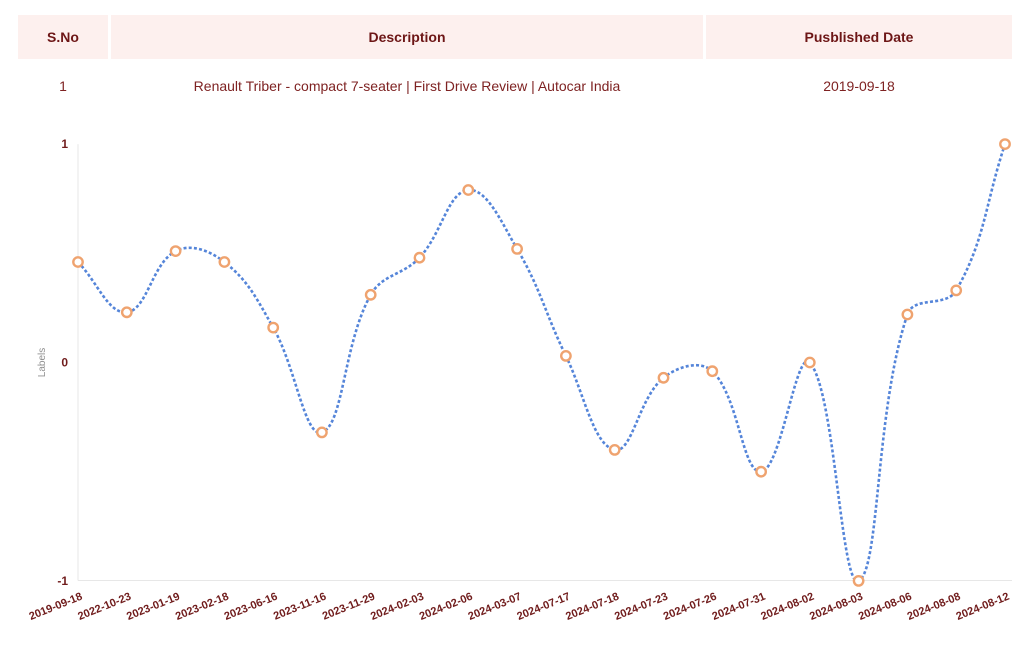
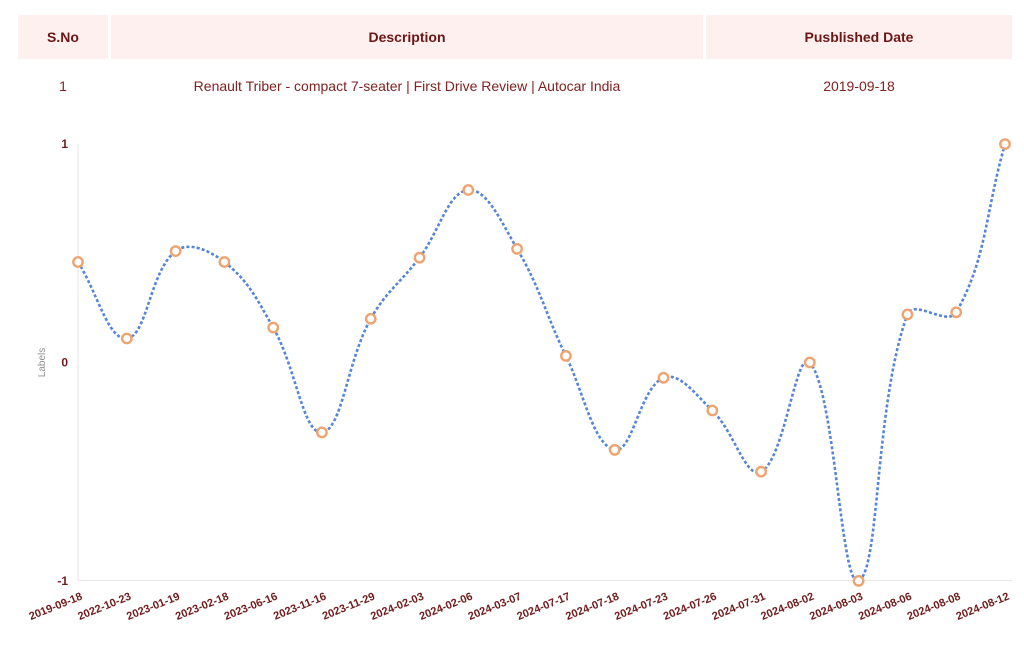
2022-10-23: 0.23 -> 0.11
2023-11-29: 0.31 -> 0.20
2024-07-26: -0.04 -> -0.22
2024-08-08: 0.33 -> 0.23
